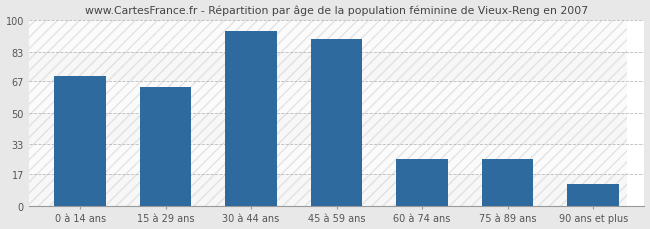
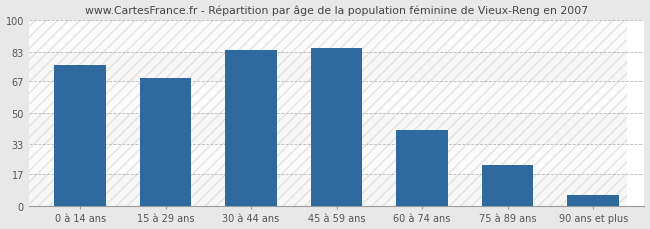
0 à 14 ans: 70 -> 76
15 à 29 ans: 64 -> 69
30 à 44 ans: 94 -> 84
45 à 59 ans: 90 -> 85
60 à 74 ans: 25 -> 41
75 à 89 ans: 25 -> 22
90 ans et plus: 12 -> 6
